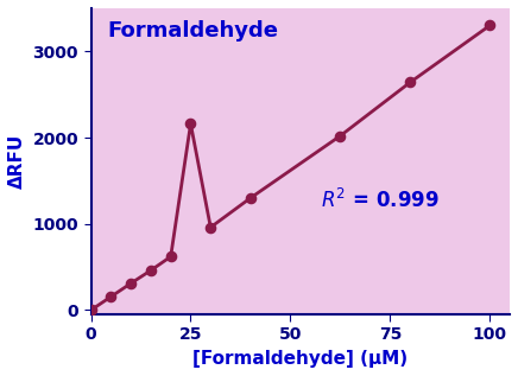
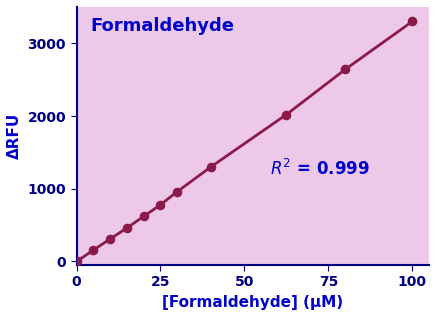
25: 2160 -> 780
